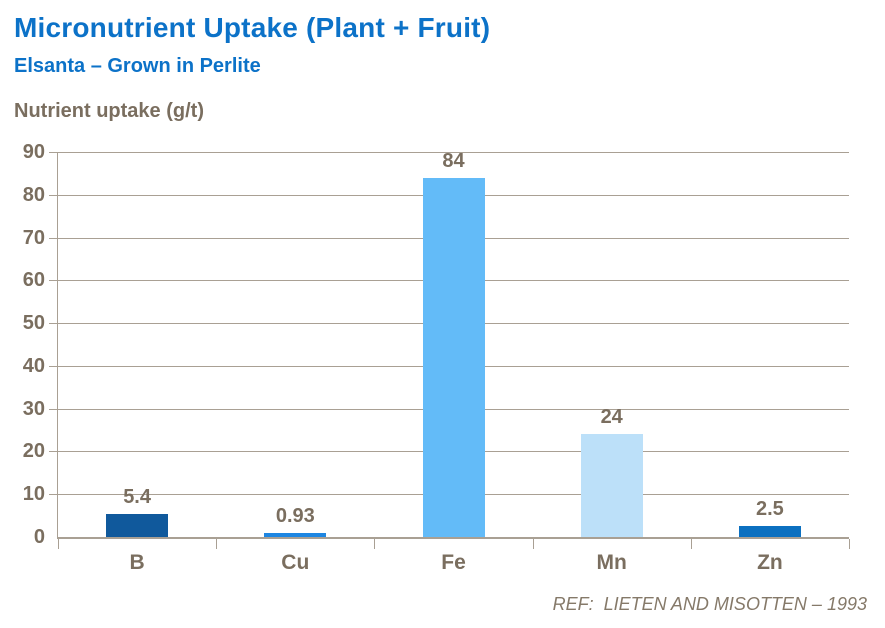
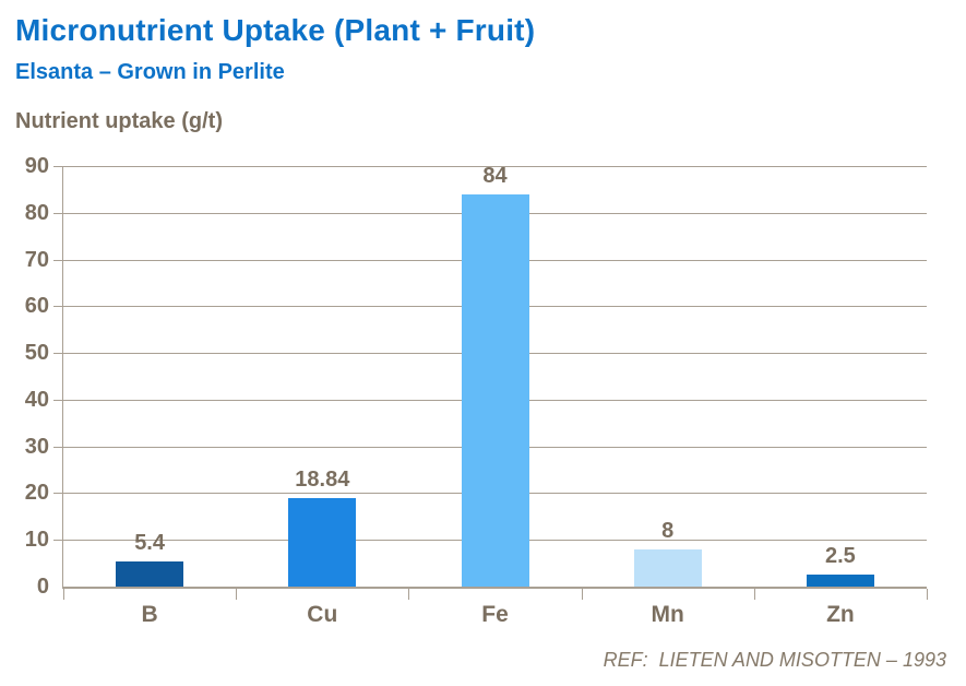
Cu: 0.93 -> 18.84
Mn: 24 -> 8
